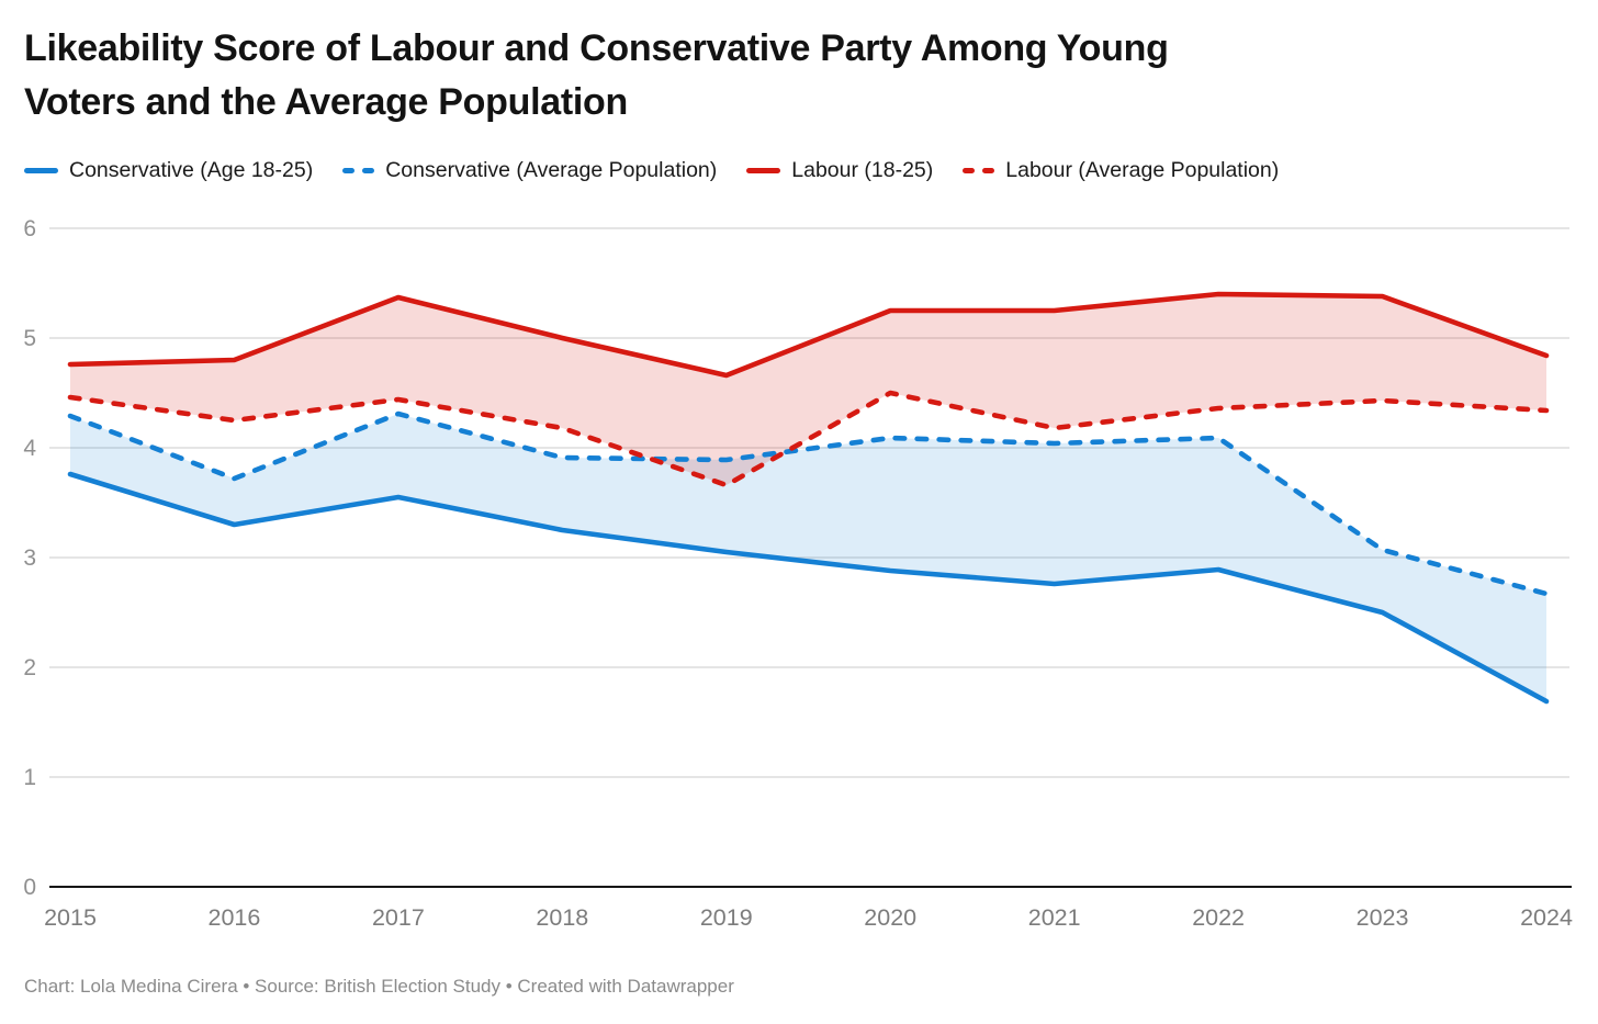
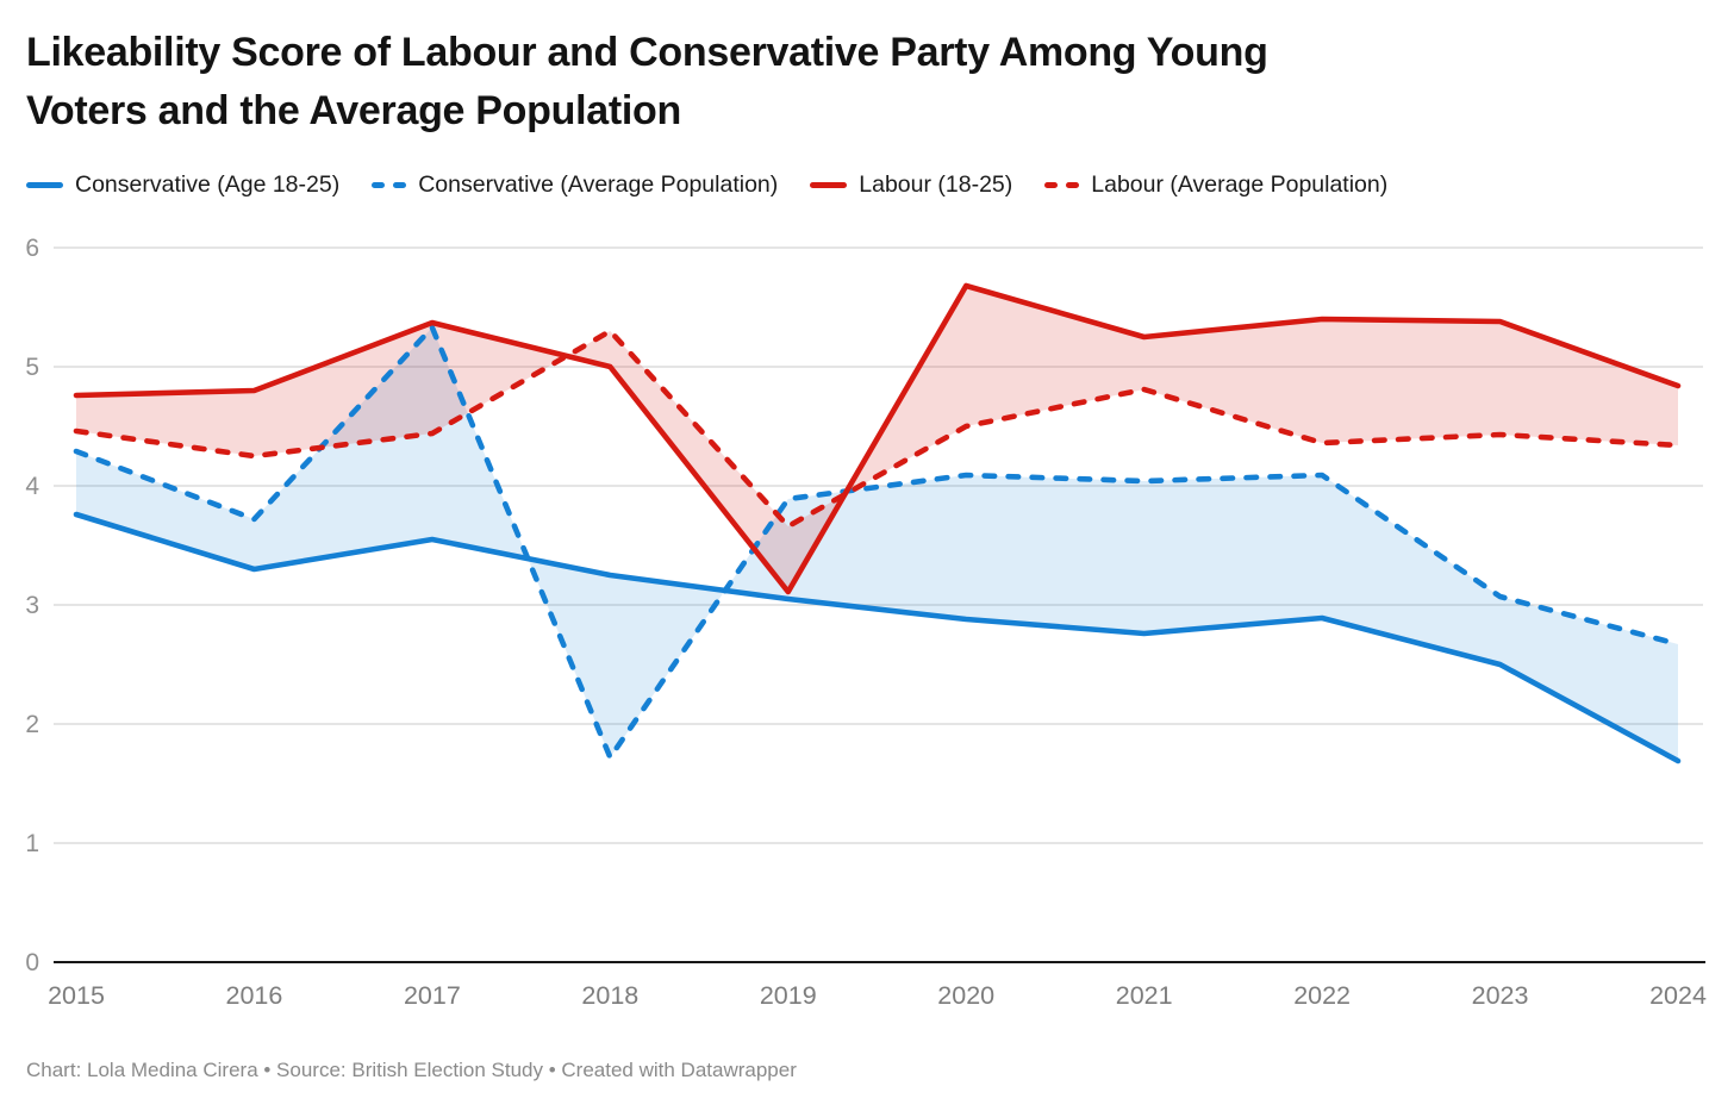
Conservative (Average Population)/2017: 4.31 -> 5.33
Conservative (Average Population)/2018: 3.91 -> 1.72
Labour (Average Population)/2018: 4.18 -> 5.30
Labour (18-25)/2019: 4.66 -> 3.11
Labour (18-25)/2020: 5.25 -> 5.68
Labour (Average Population)/2021: 4.18 -> 4.81
